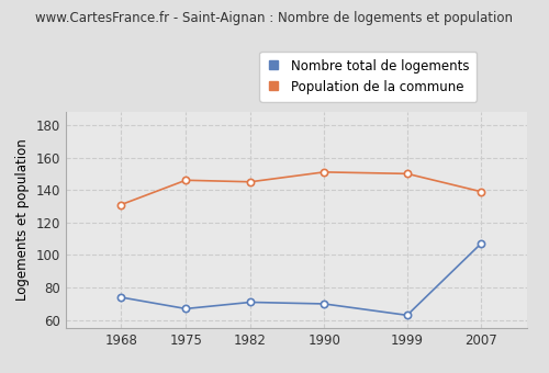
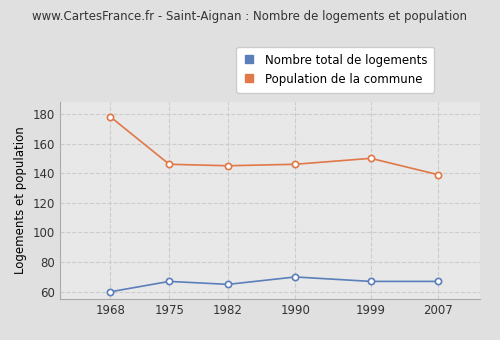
Nombre total de logements/1968: 74 -> 60
Population de la commune/1968: 131 -> 178
Nombre total de logements/1982: 71 -> 65
Population de la commune/1990: 151 -> 146
Nombre total de logements/1999: 63 -> 67
Nombre total de logements/2007: 107 -> 67
